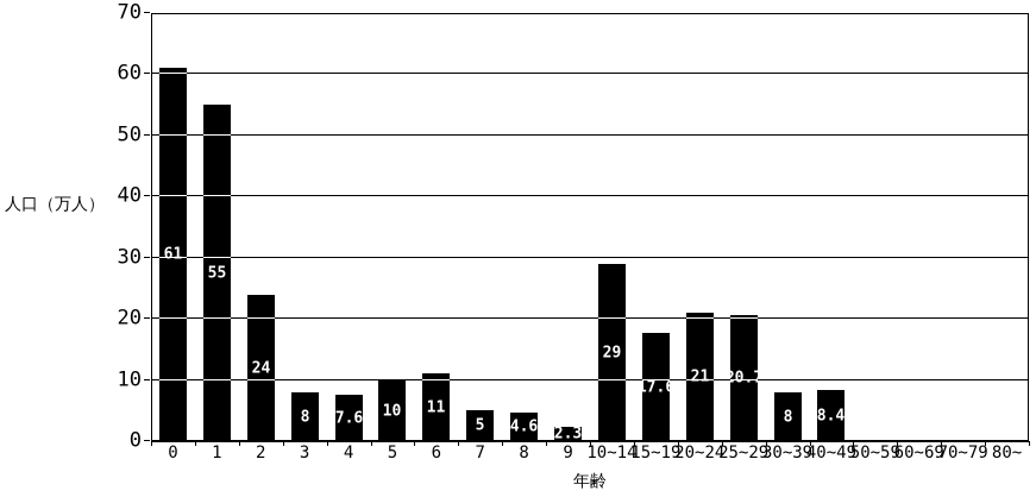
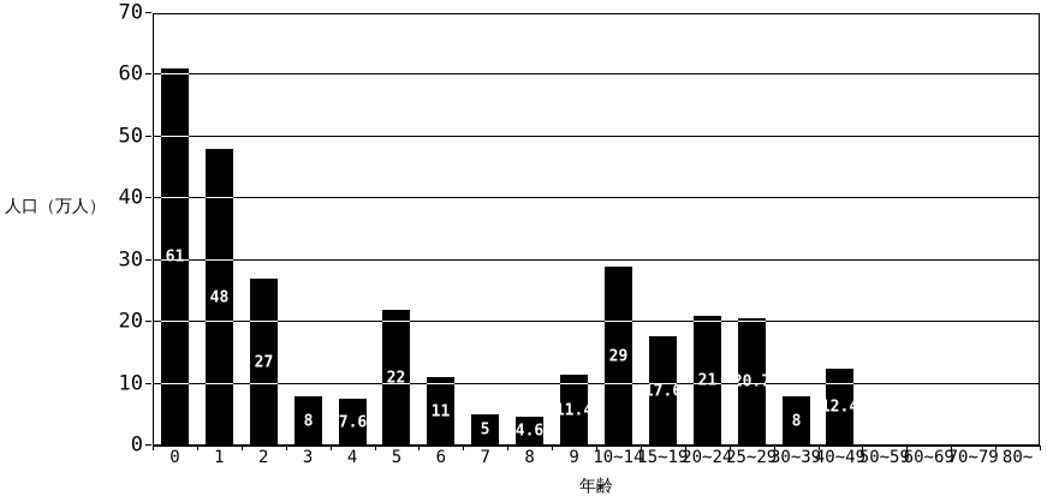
1: 55 -> 48
2: 24 -> 27
5: 10 -> 22
9: 2.3 -> 11.4
40~49: 8.4 -> 12.4
